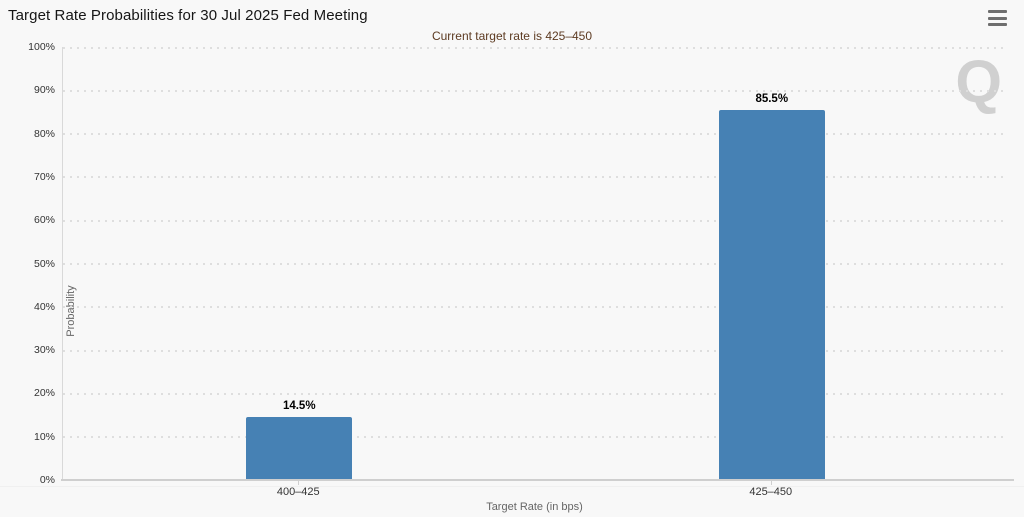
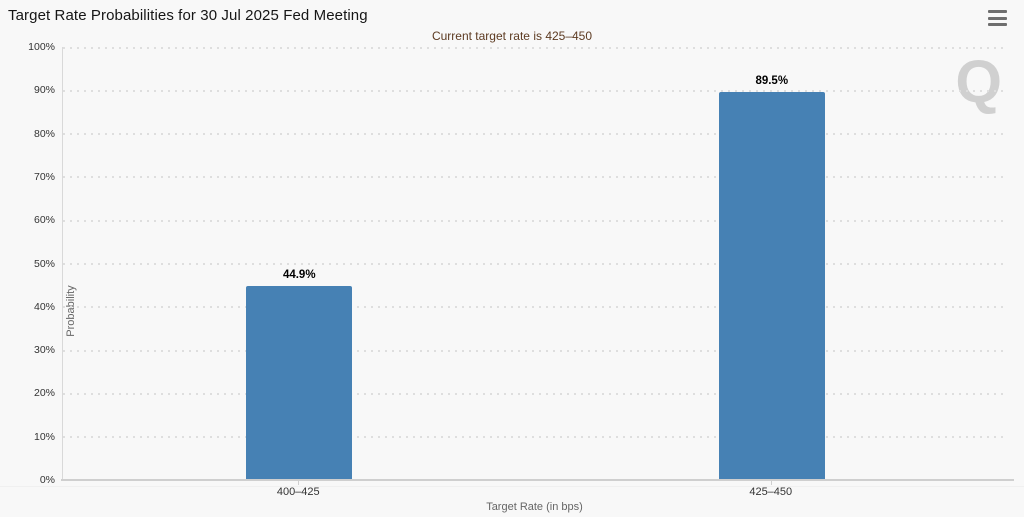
400–425: 14.5% -> 44.9%
425–450: 85.5% -> 89.5%
